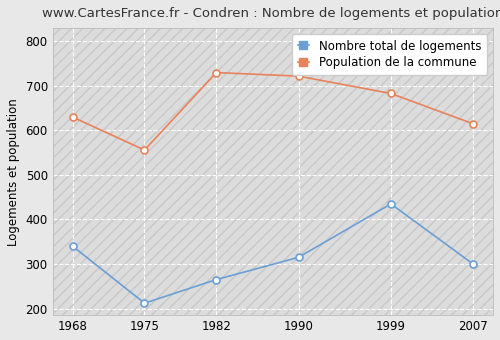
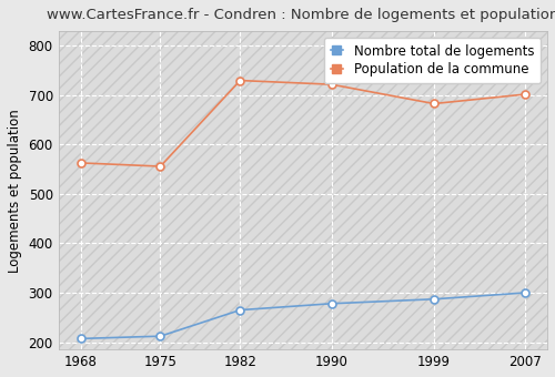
Nombre total de logements/1968: 340 -> 207
Population de la commune/1968: 630 -> 563
Nombre total de logements/1990: 315 -> 278
Nombre total de logements/1999: 435 -> 287
Population de la commune/2007: 615 -> 702
